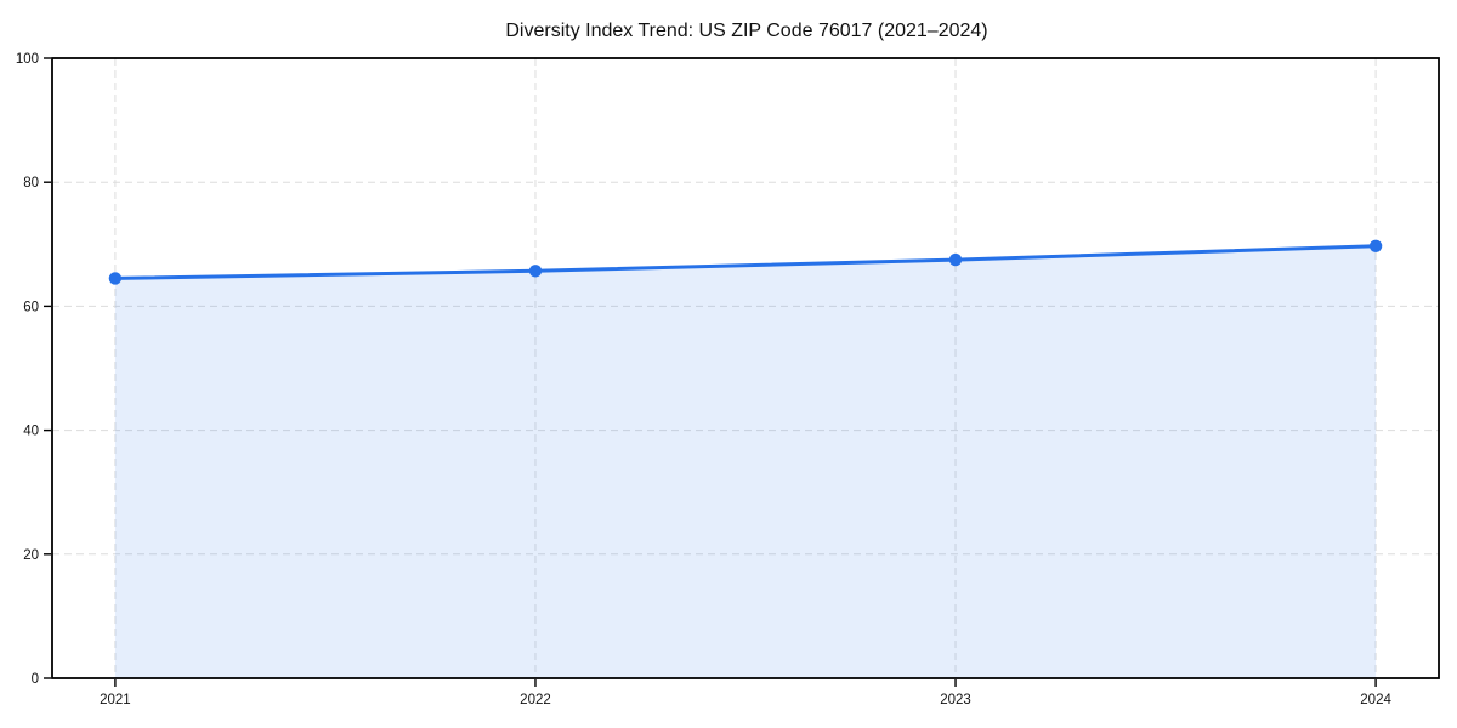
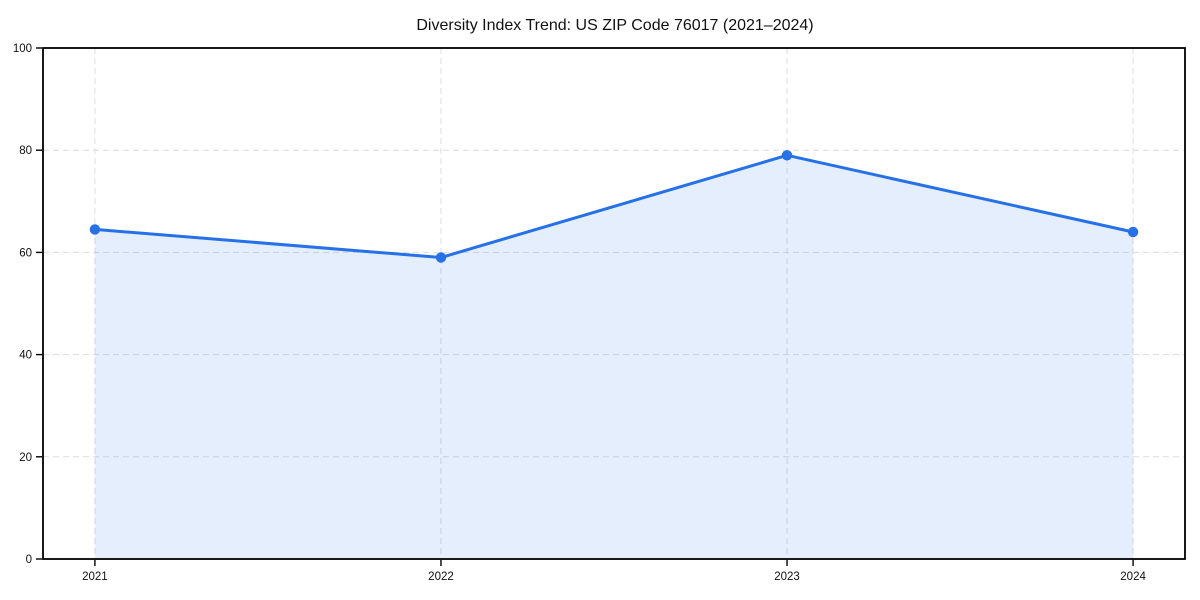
2022: 66 -> 59
2023: 68 -> 79
2024: 70 -> 64
